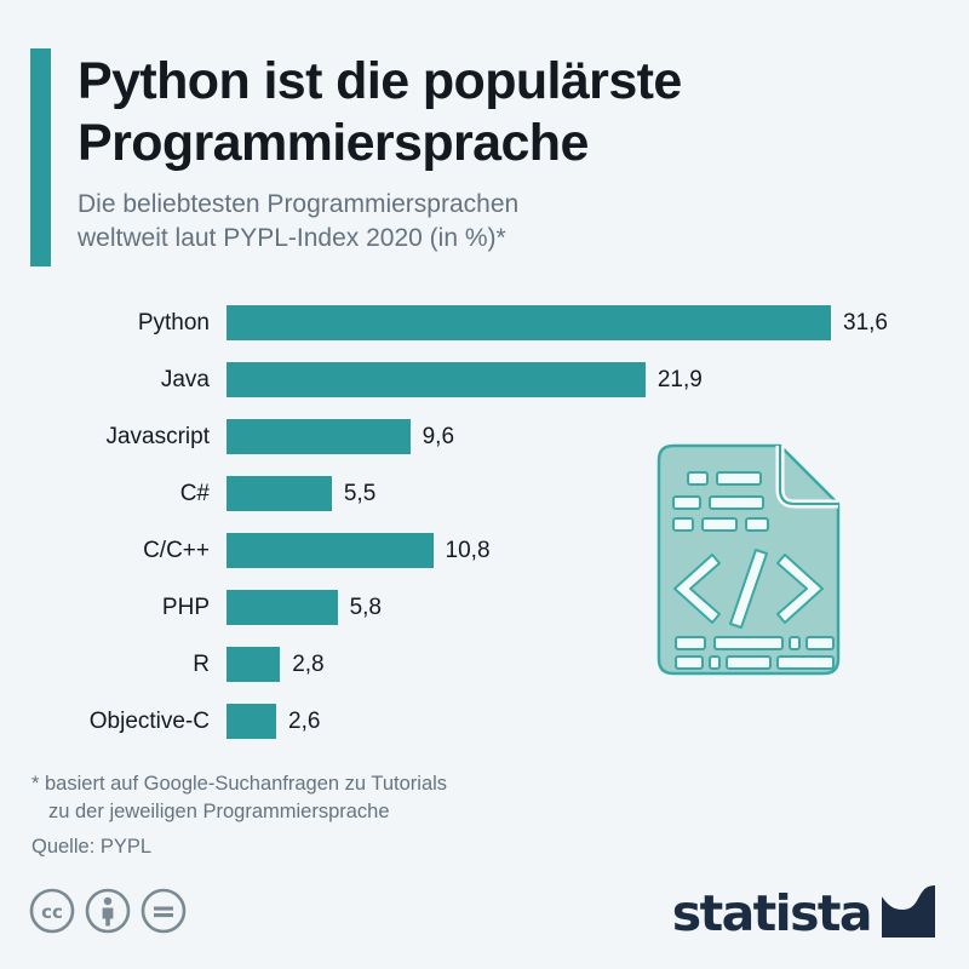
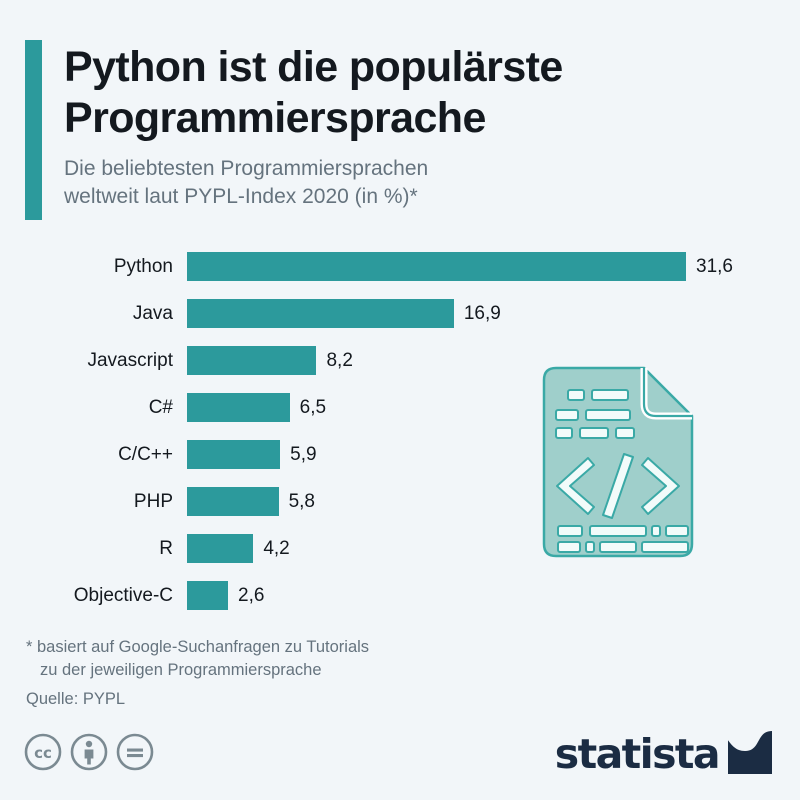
Java: 21,9 -> 16,9
Javascript: 9,6 -> 8,2
C#: 5,5 -> 6,5
C/C++: 10,8 -> 5,9
R: 2,8 -> 4,2
